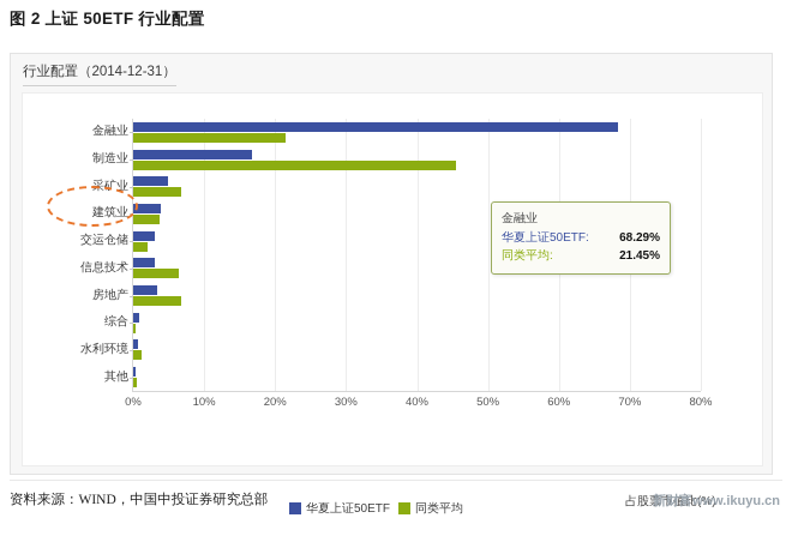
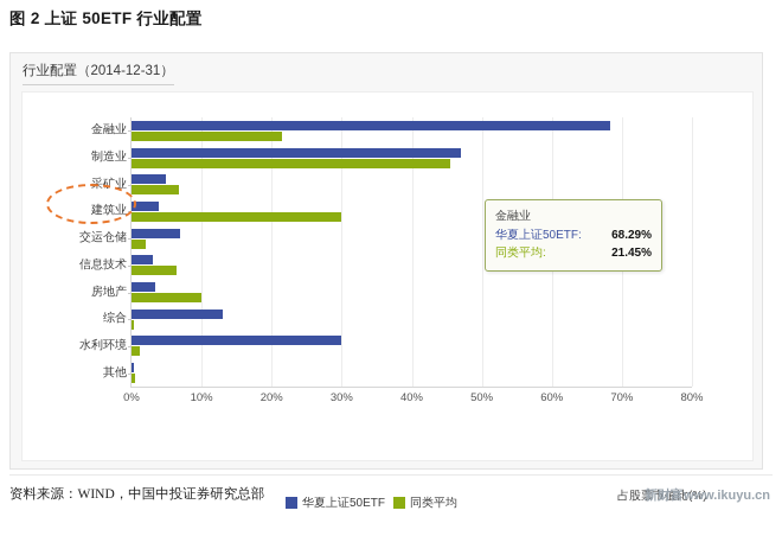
华夏上证50ETF/制造业: 17% -> 47%
同类平均/建筑业: 4% -> 30%
华夏上证50ETF/交运仓储: 3% -> 7%
同类平均/房地产: 7% -> 10%
华夏上证50ETF/综合: 1% -> 13%
华夏上证50ETF/水利环境: 1% -> 30%
